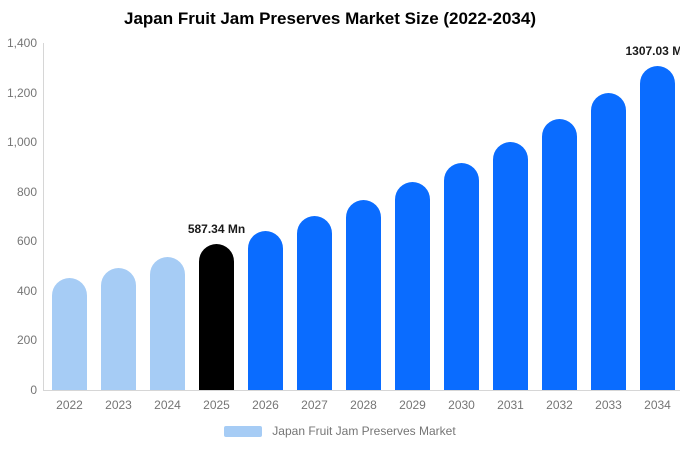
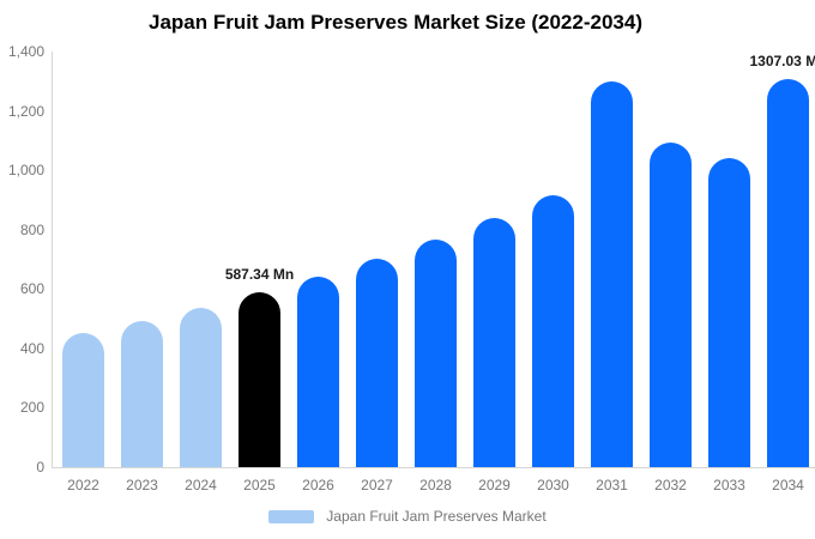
2031: 1000 -> 1300
2033: 1200 -> 1040
